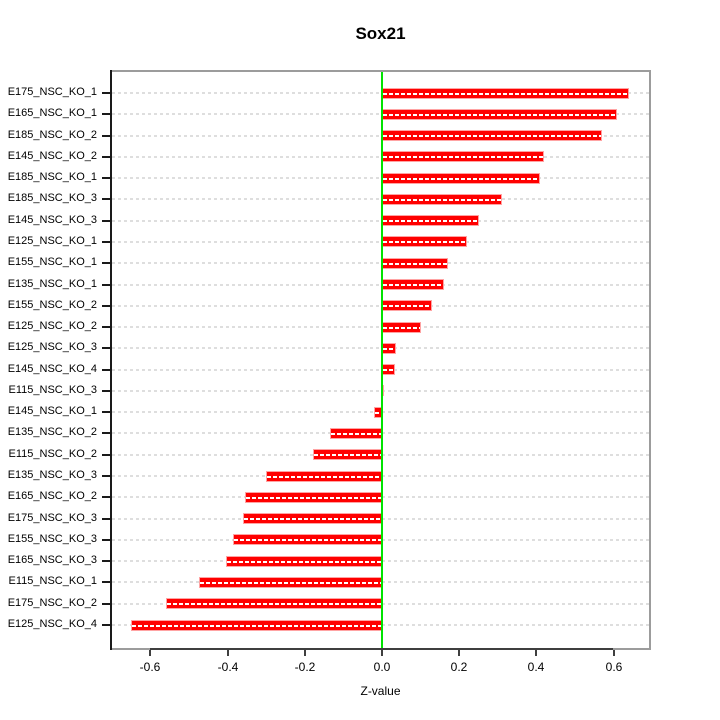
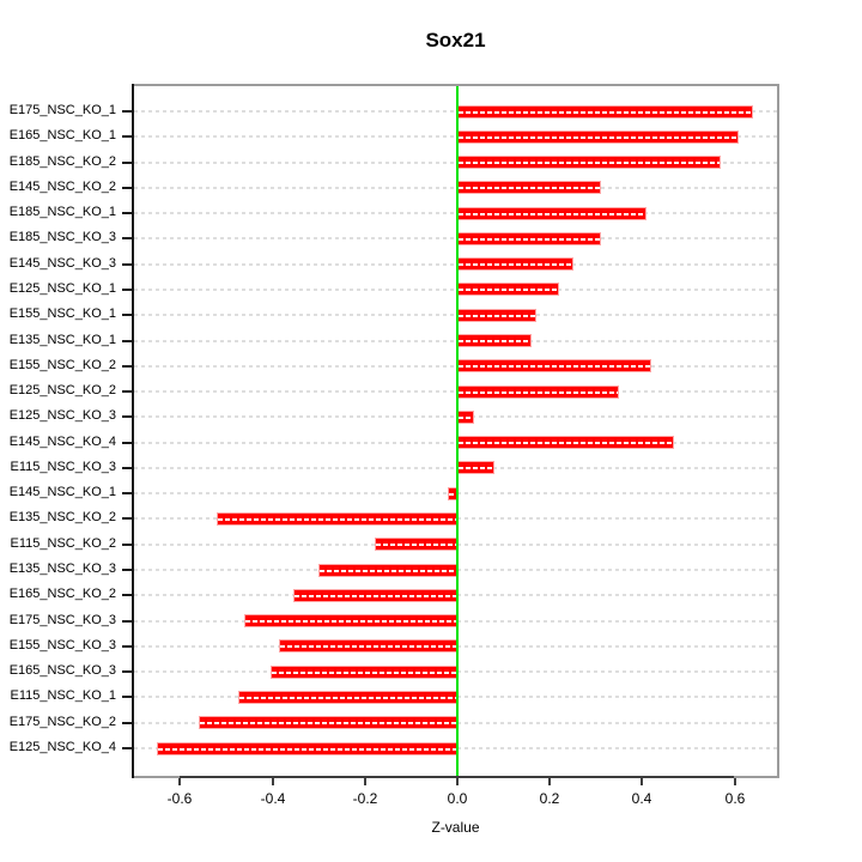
E145_NSC_KO_2: 0.42 -> 0.31
E155_NSC_KO_2: 0.13 -> 0.42
E125_NSC_KO_2: 0.10 -> 0.35
E145_NSC_KO_4: 0.03 -> 0.47
E115_NSC_KO_3: 0.01 -> 0.08
E135_NSC_KO_2: -0.14 -> -0.52
E175_NSC_KO_3: -0.36 -> -0.46
